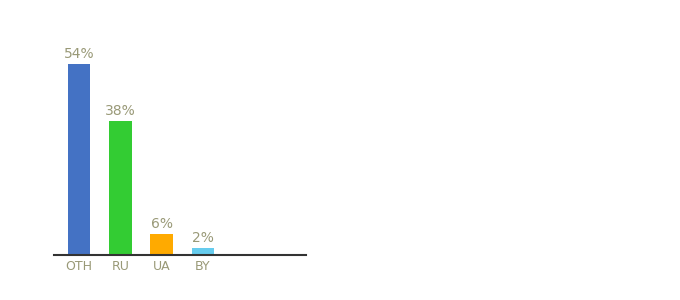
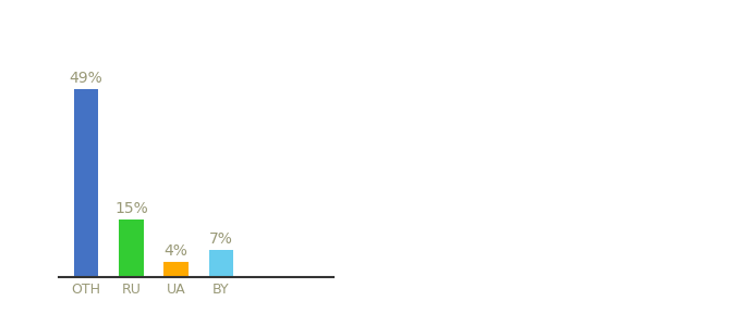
OTH: 54% -> 49%
RU: 38% -> 15%
UA: 6% -> 4%
BY: 2% -> 7%
